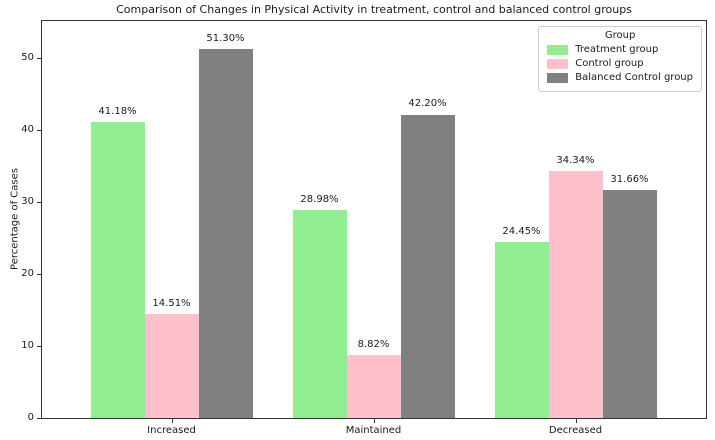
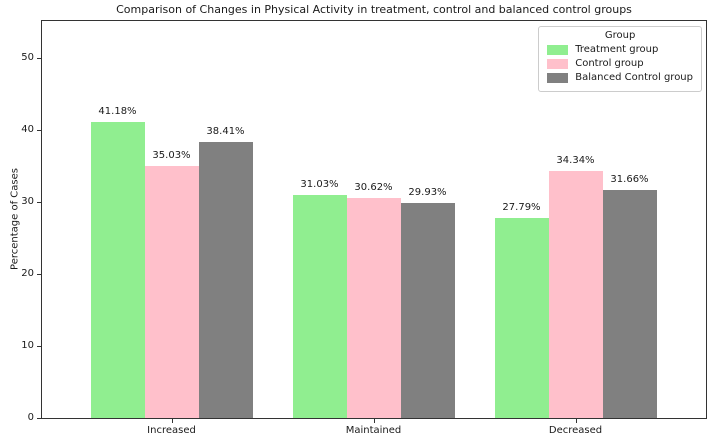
Control group/Increased: 14.51% -> 35.03%
Balanced Control group/Increased: 51.30% -> 38.41%
Treatment group/Maintained: 28.98% -> 31.03%
Control group/Maintained: 8.82% -> 30.62%
Balanced Control group/Maintained: 42.20% -> 29.93%
Treatment group/Decreased: 24.45% -> 27.79%
